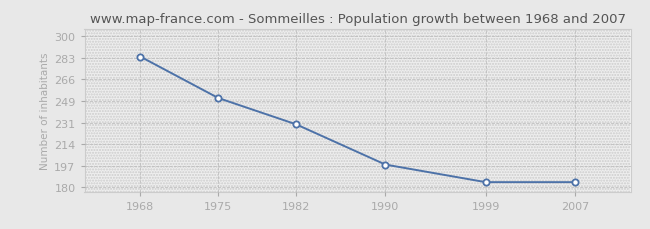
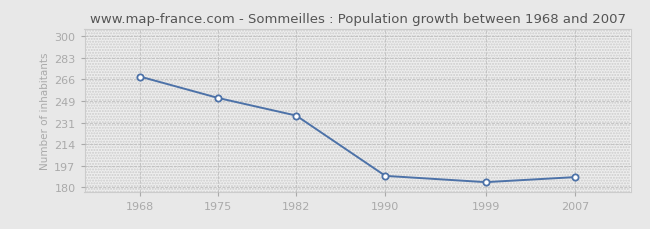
1968: 284 -> 268
1982: 230 -> 237
1990: 198 -> 189
2007: 184 -> 188
